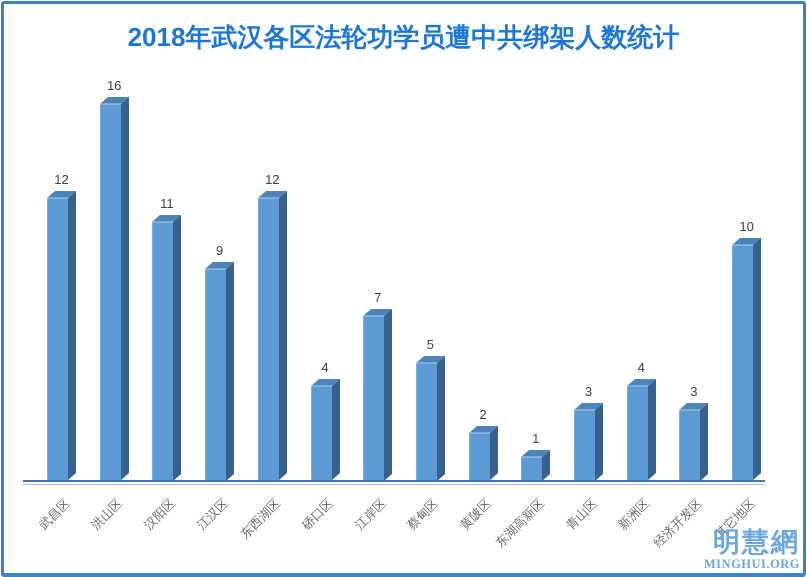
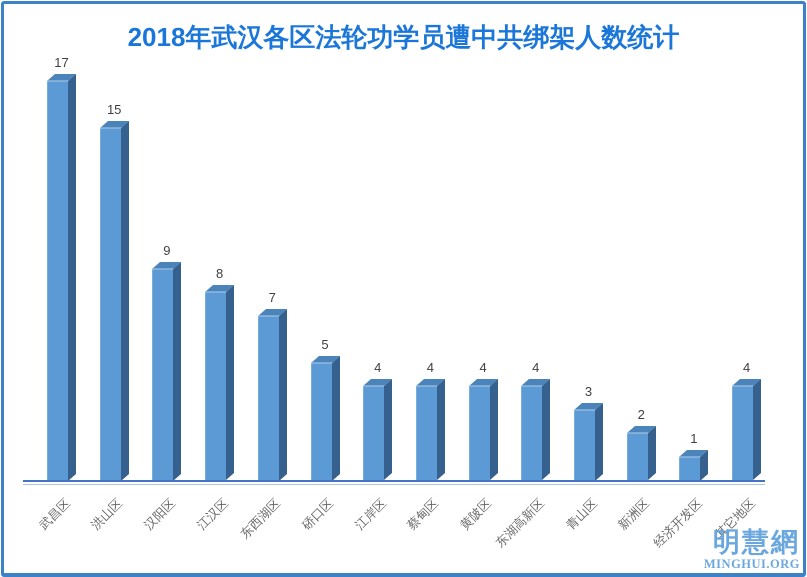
武昌区: 12 -> 17
洪山区: 16 -> 15
汉阳区: 11 -> 9
江汉区: 9 -> 8
东西湖区: 12 -> 7
硚口区: 4 -> 5
江岸区: 7 -> 4
蔡甸区: 5 -> 4
黄陂区: 2 -> 4
东湖高新区: 1 -> 4
新洲区: 4 -> 2
经济开发区: 3 -> 1
其它地区: 10 -> 4
